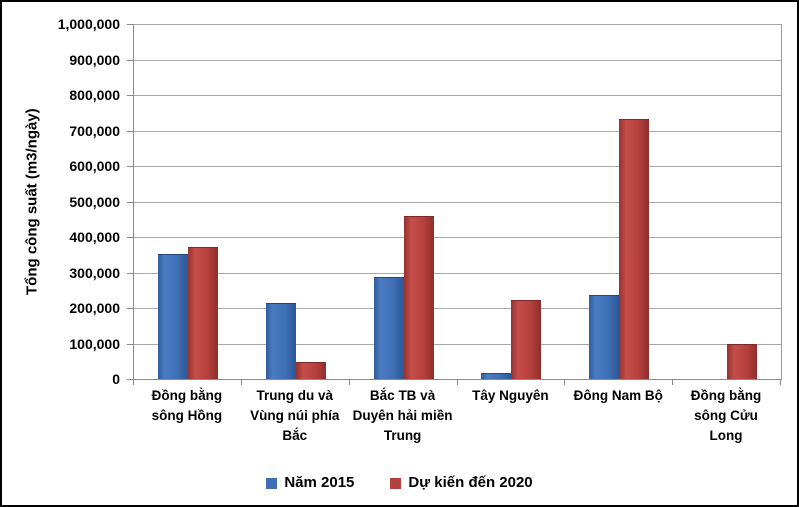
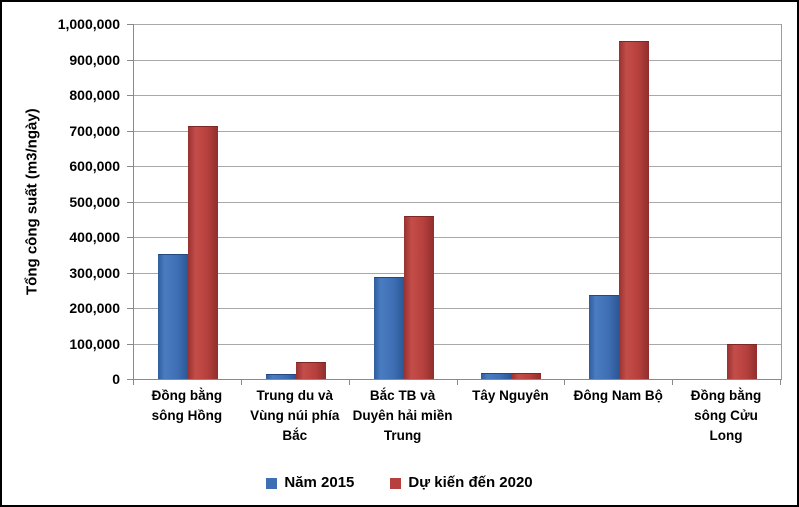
Dự kiến đến 2020/Đồng bằng sông Hồng: 370000 -> 710000
Năm 2015/Trung du và Vùng núi phía Bắc: 210000 -> 10000
Dự kiến đến 2020/Tây Nguyên: 220000 -> 10000
Dự kiến đến 2020/Đông Nam Bộ: 730000 -> 950000
